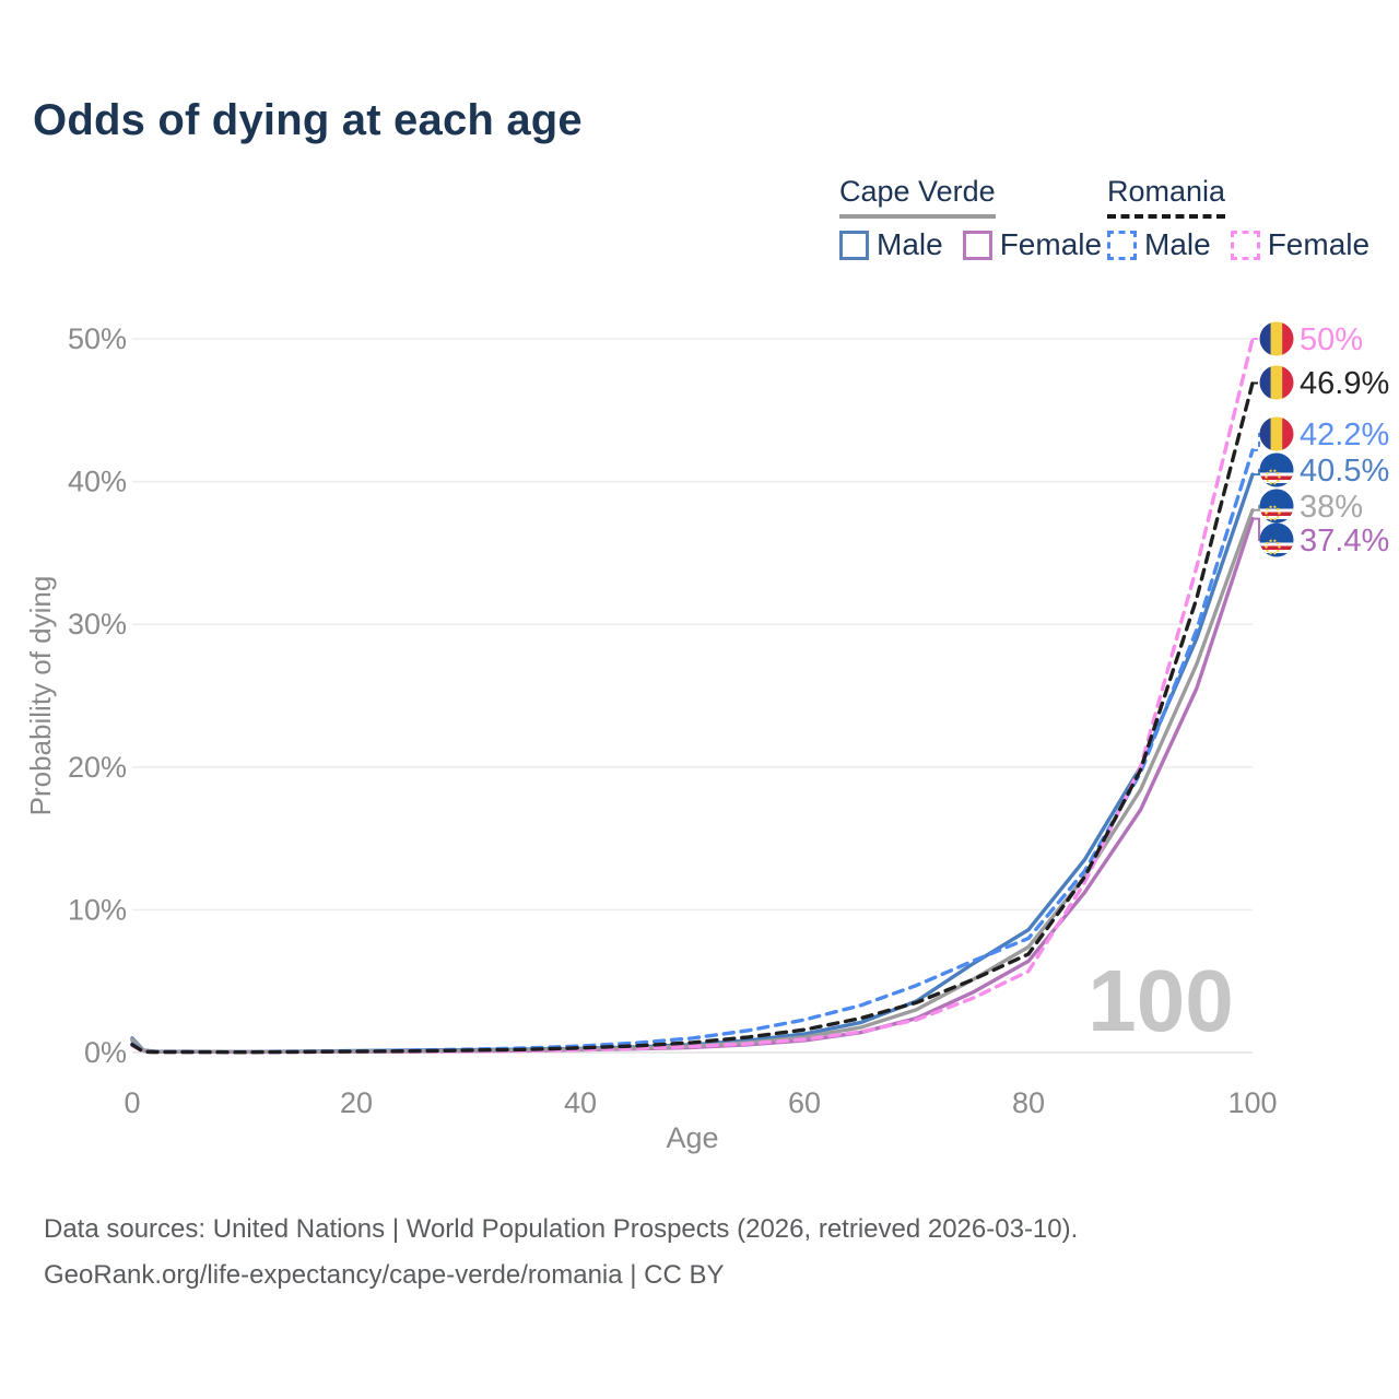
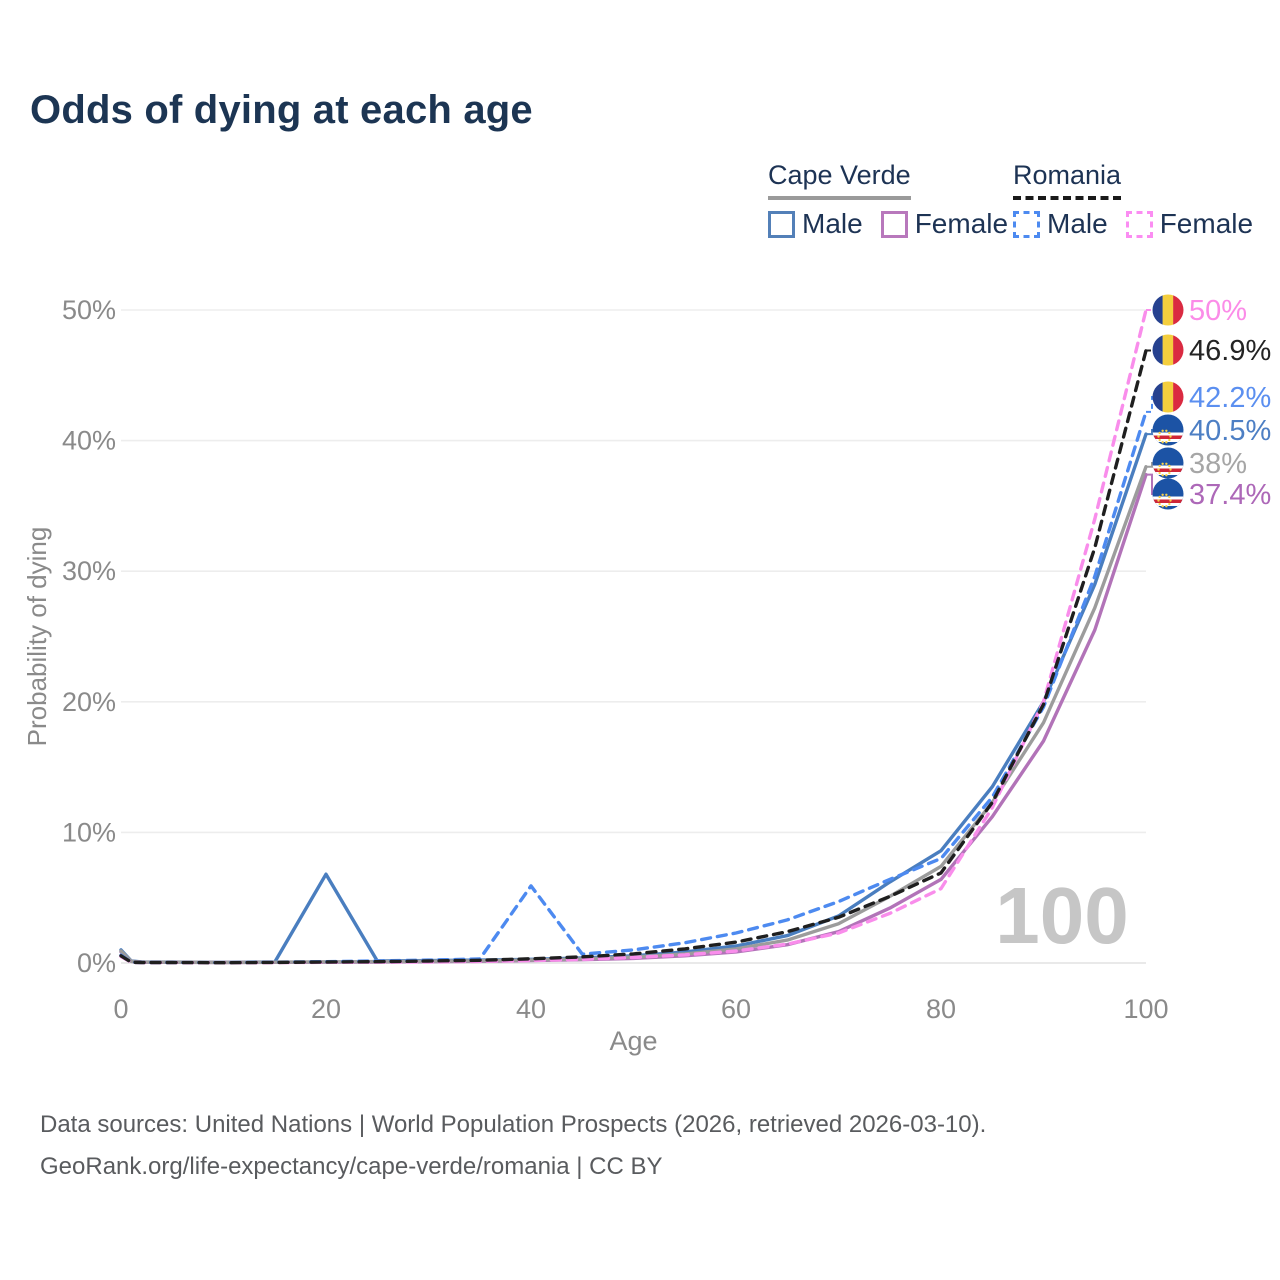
Cape Verde Male/20: 0.1% -> 6.8%
Romania Male/40: 0.5% -> 5.9%
